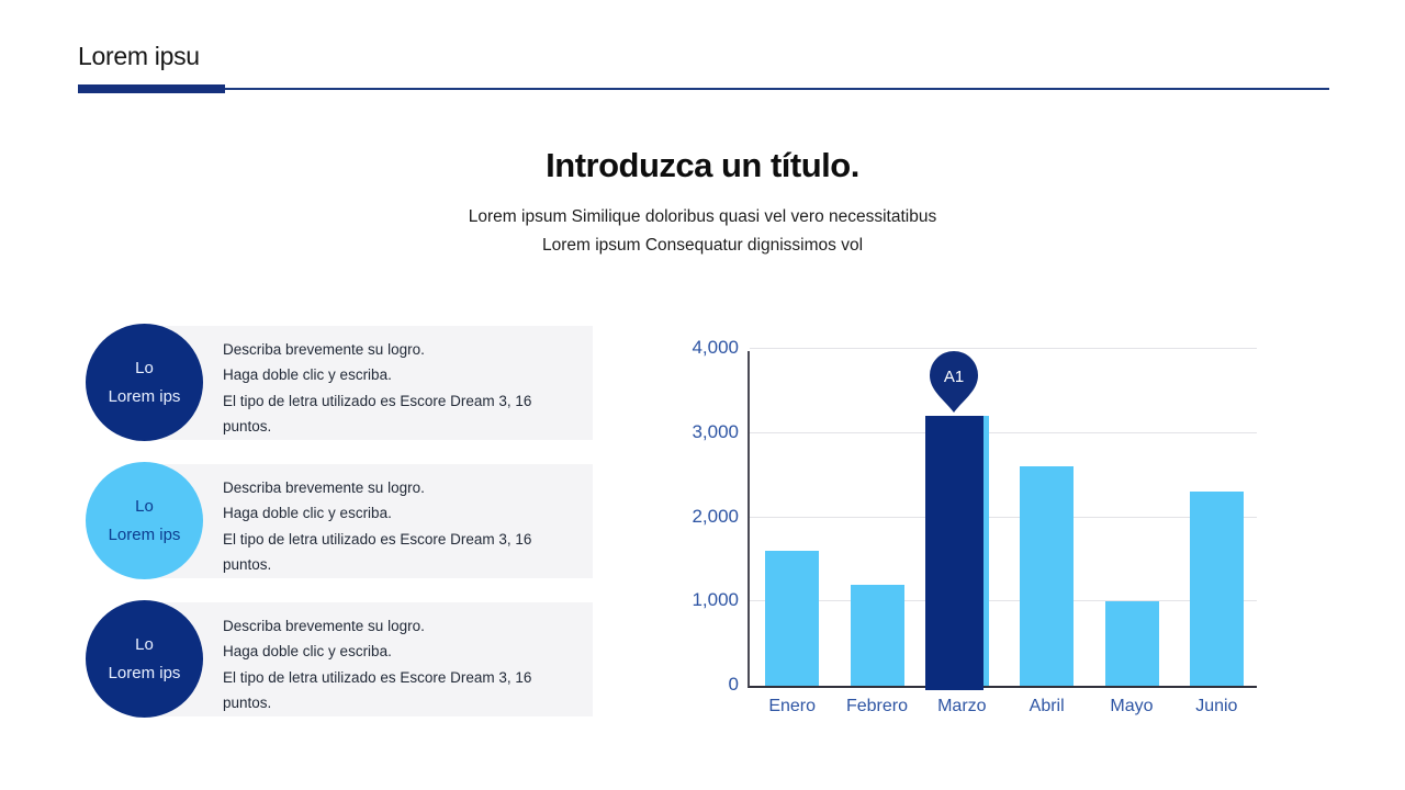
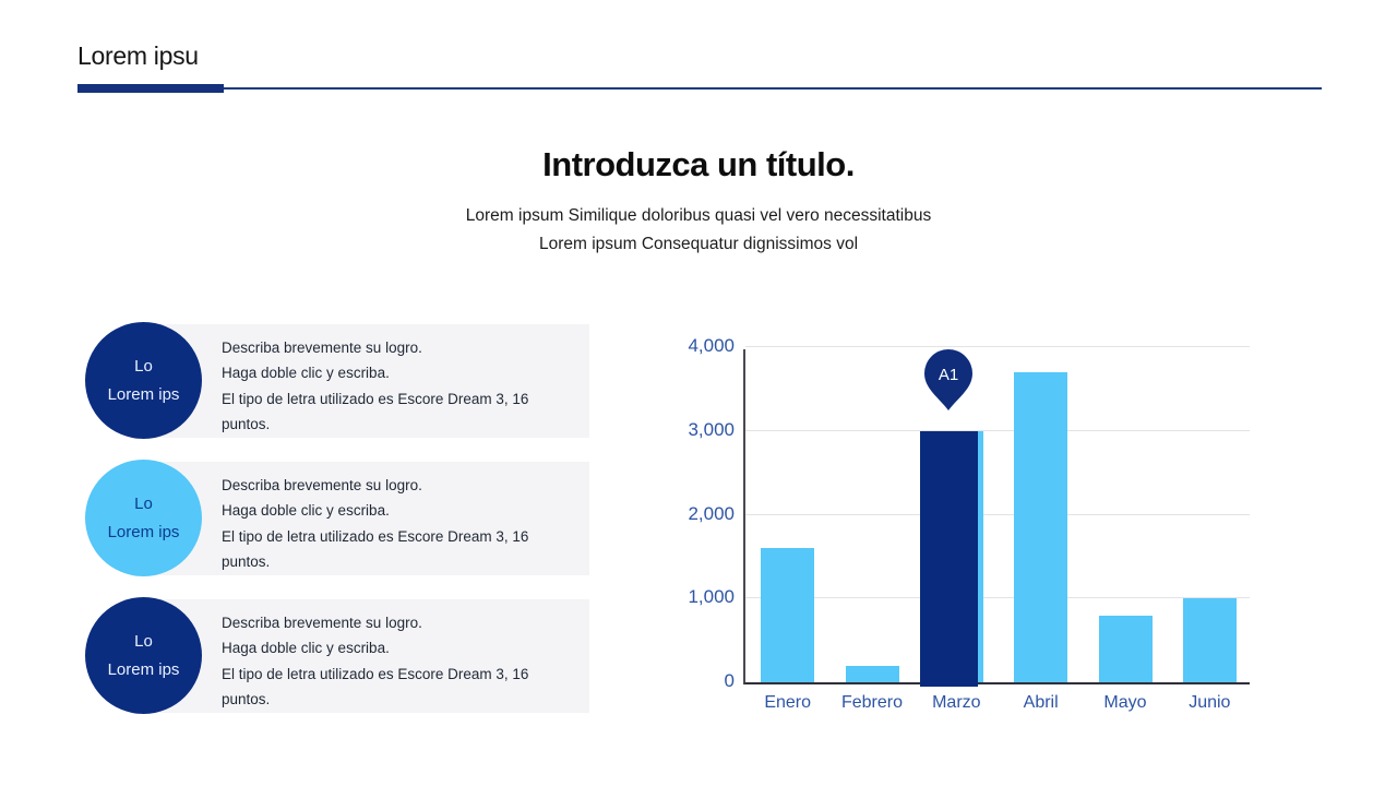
Febrero: 1200 -> 200
Marzo: 3200 -> 3000
Abril: 2600 -> 3700
Mayo: 1000 -> 800
Junio: 2300 -> 1000
